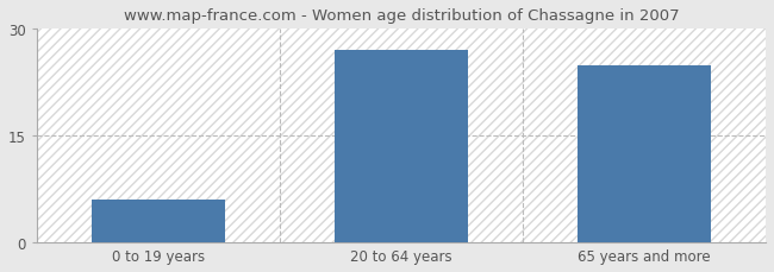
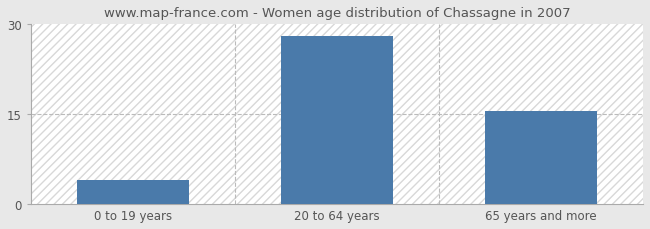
0 to 19 years: 6.0 -> 4.0
20 to 64 years: 27.0 -> 28.0
65 years and more: 24.8 -> 15.5
